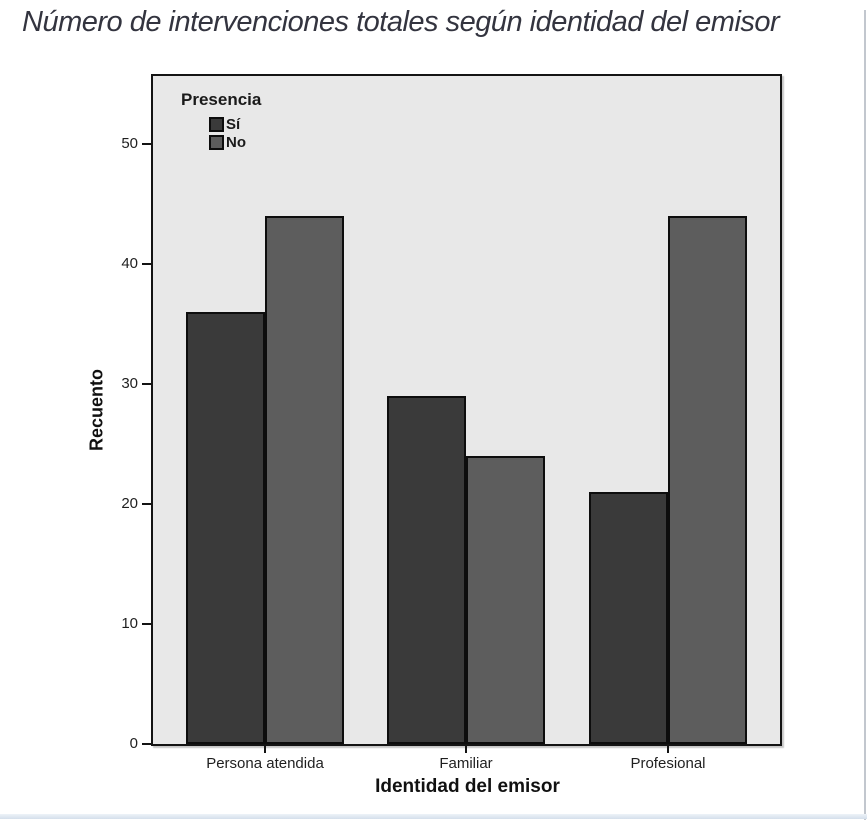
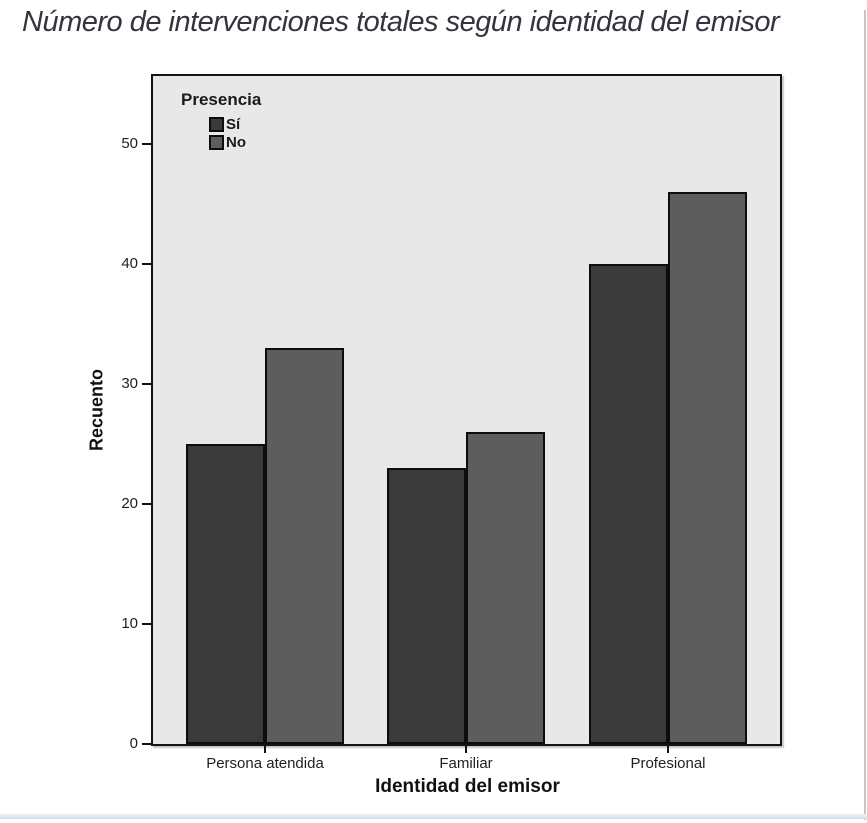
Sí/Persona atendida: 36 -> 25
No/Persona atendida: 44 -> 33
Sí/Familiar: 29 -> 23
No/Familiar: 24 -> 26
Sí/Profesional: 21 -> 40
No/Profesional: 44 -> 46
